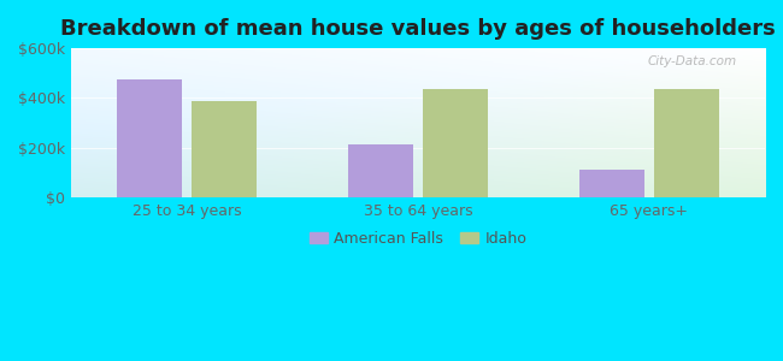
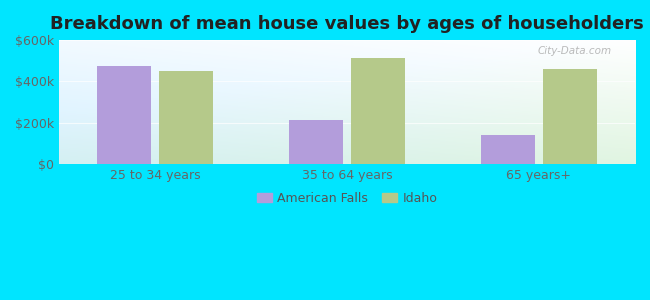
Idaho/25 to 34 years: $390k -> $450k
Idaho/35 to 64 years: $435k -> $515k
American Falls/65 years+: $110k -> $140k
Idaho/65 years+: $435k -> $460k
